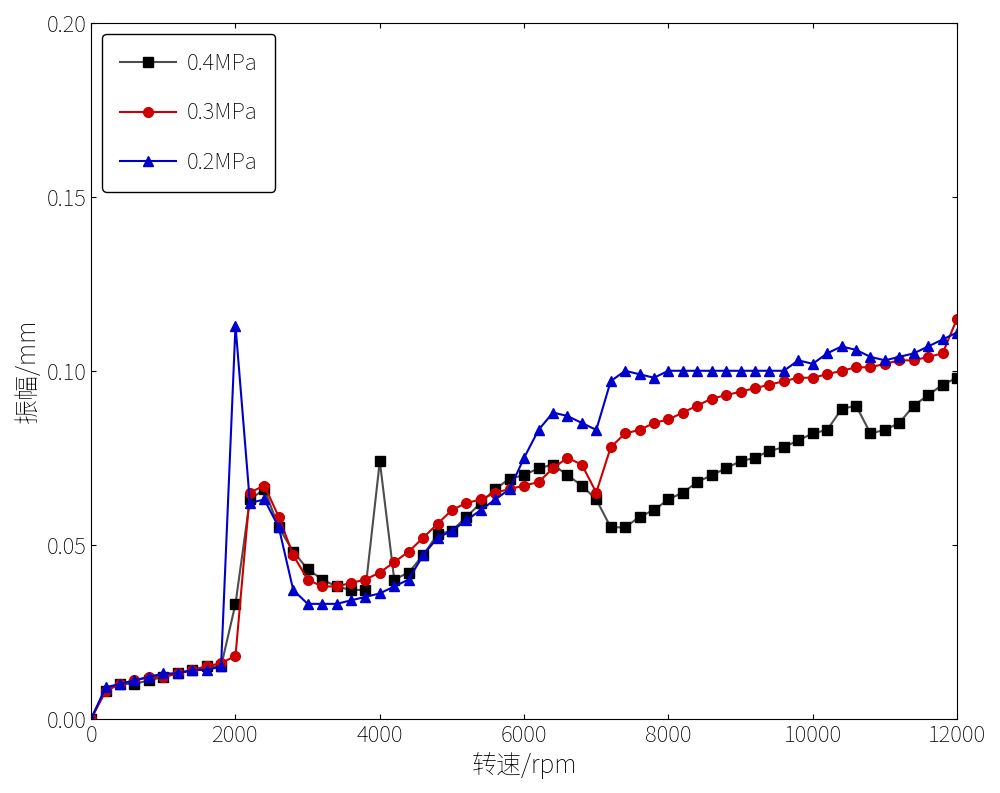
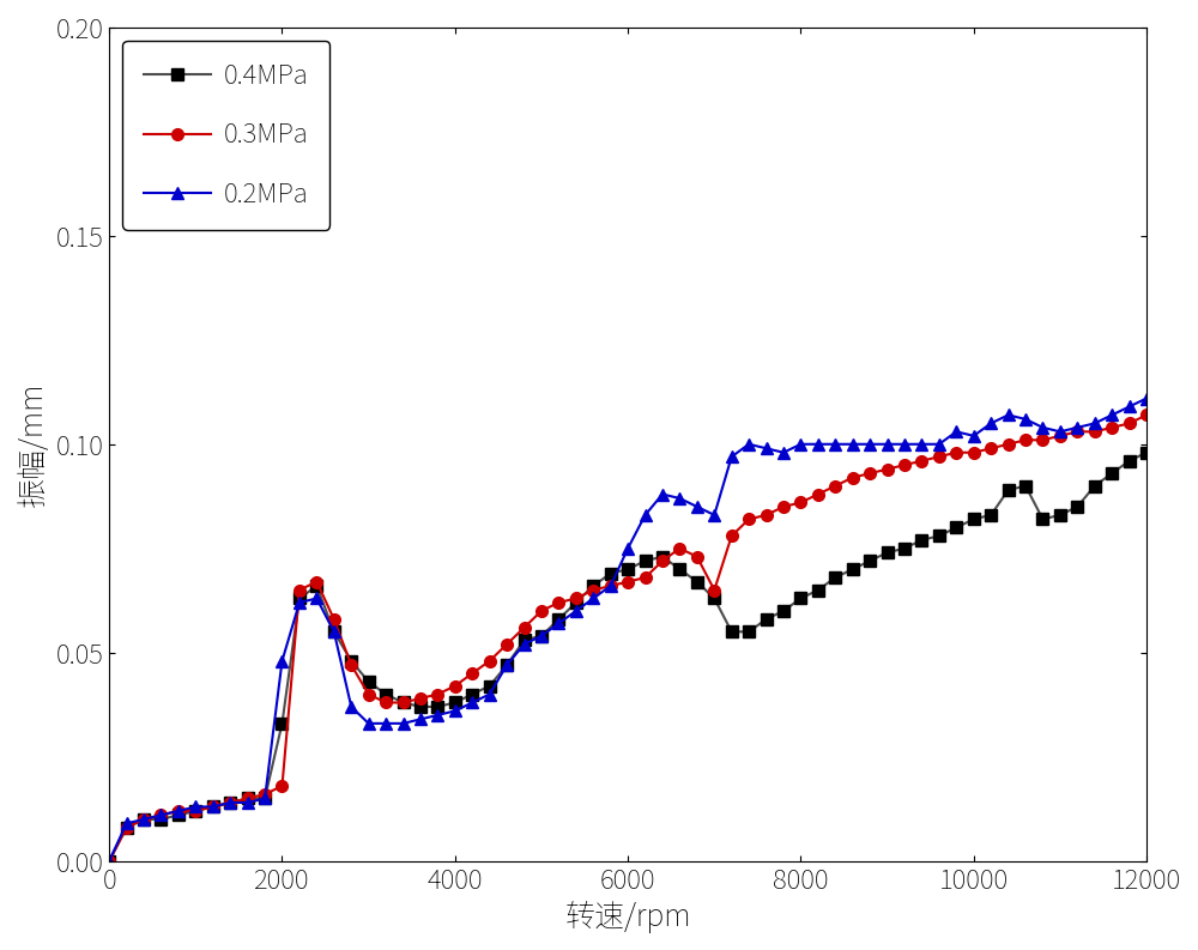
0.2MPa/2000: 0.113 -> 0.048
0.4MPa/4000: 0.074 -> 0.038
0.3MPa/12000: 0.115 -> 0.107
